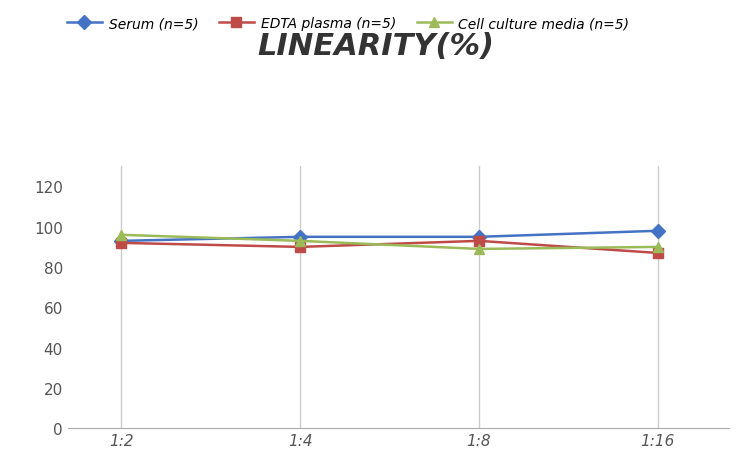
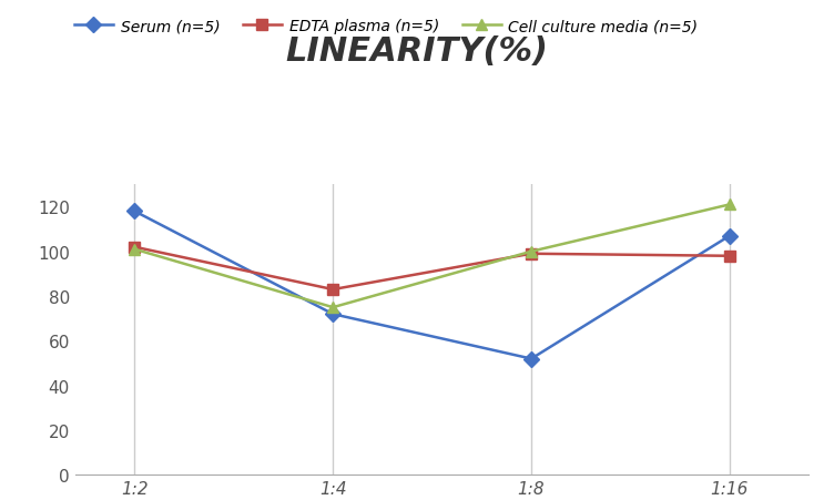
Serum (n=5)/1:2: 93 -> 118
EDTA plasma (n=5)/1:2: 92 -> 102
Cell culture media (n=5)/1:2: 96 -> 101
Serum (n=5)/1:4: 95 -> 72
EDTA plasma (n=5)/1:4: 90 -> 83
Cell culture media (n=5)/1:4: 93 -> 75
Serum (n=5)/1:8: 95 -> 52
EDTA plasma (n=5)/1:8: 93 -> 99
Cell culture media (n=5)/1:8: 89 -> 100
Serum (n=5)/1:16: 98 -> 107
EDTA plasma (n=5)/1:16: 87 -> 98
Cell culture media (n=5)/1:16: 90 -> 121
